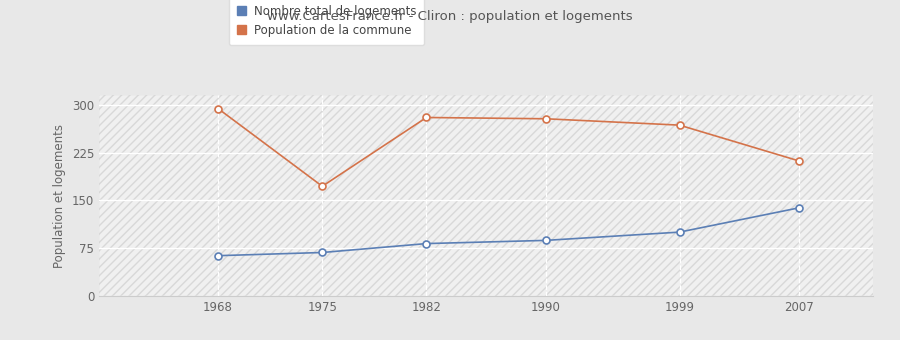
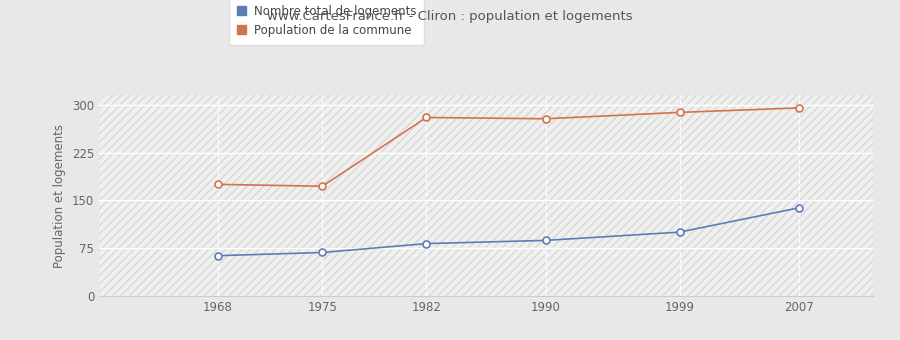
Population de la commune/1968: 294 -> 175
Population de la commune/1999: 268 -> 288
Population de la commune/2007: 212 -> 295
